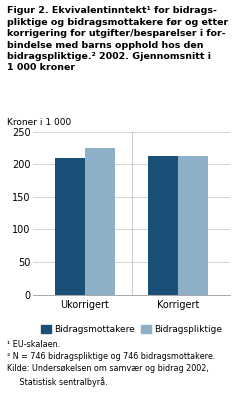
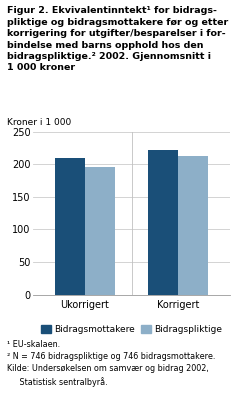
Bidragspliktige/Ukorrigert: 225 -> 196
Bidragsmottakere/Korrigert: 213 -> 222
